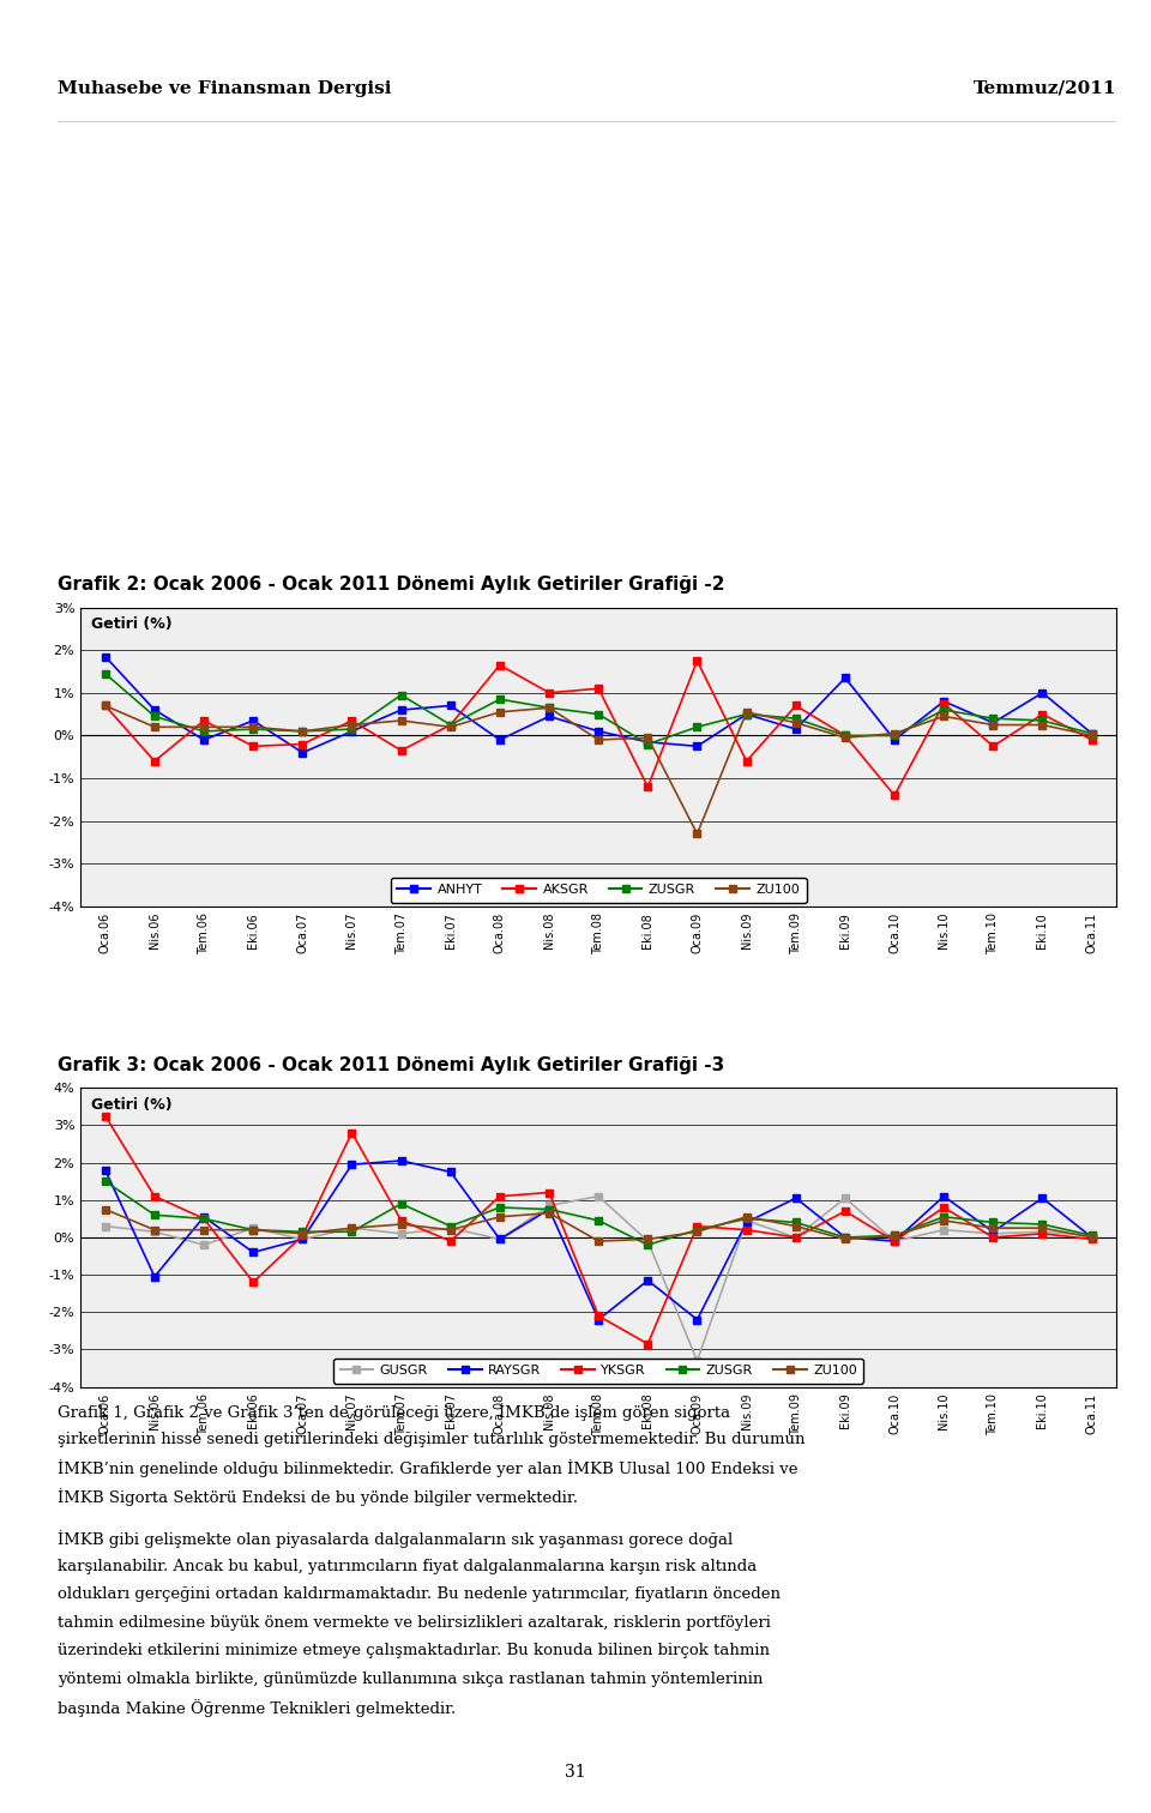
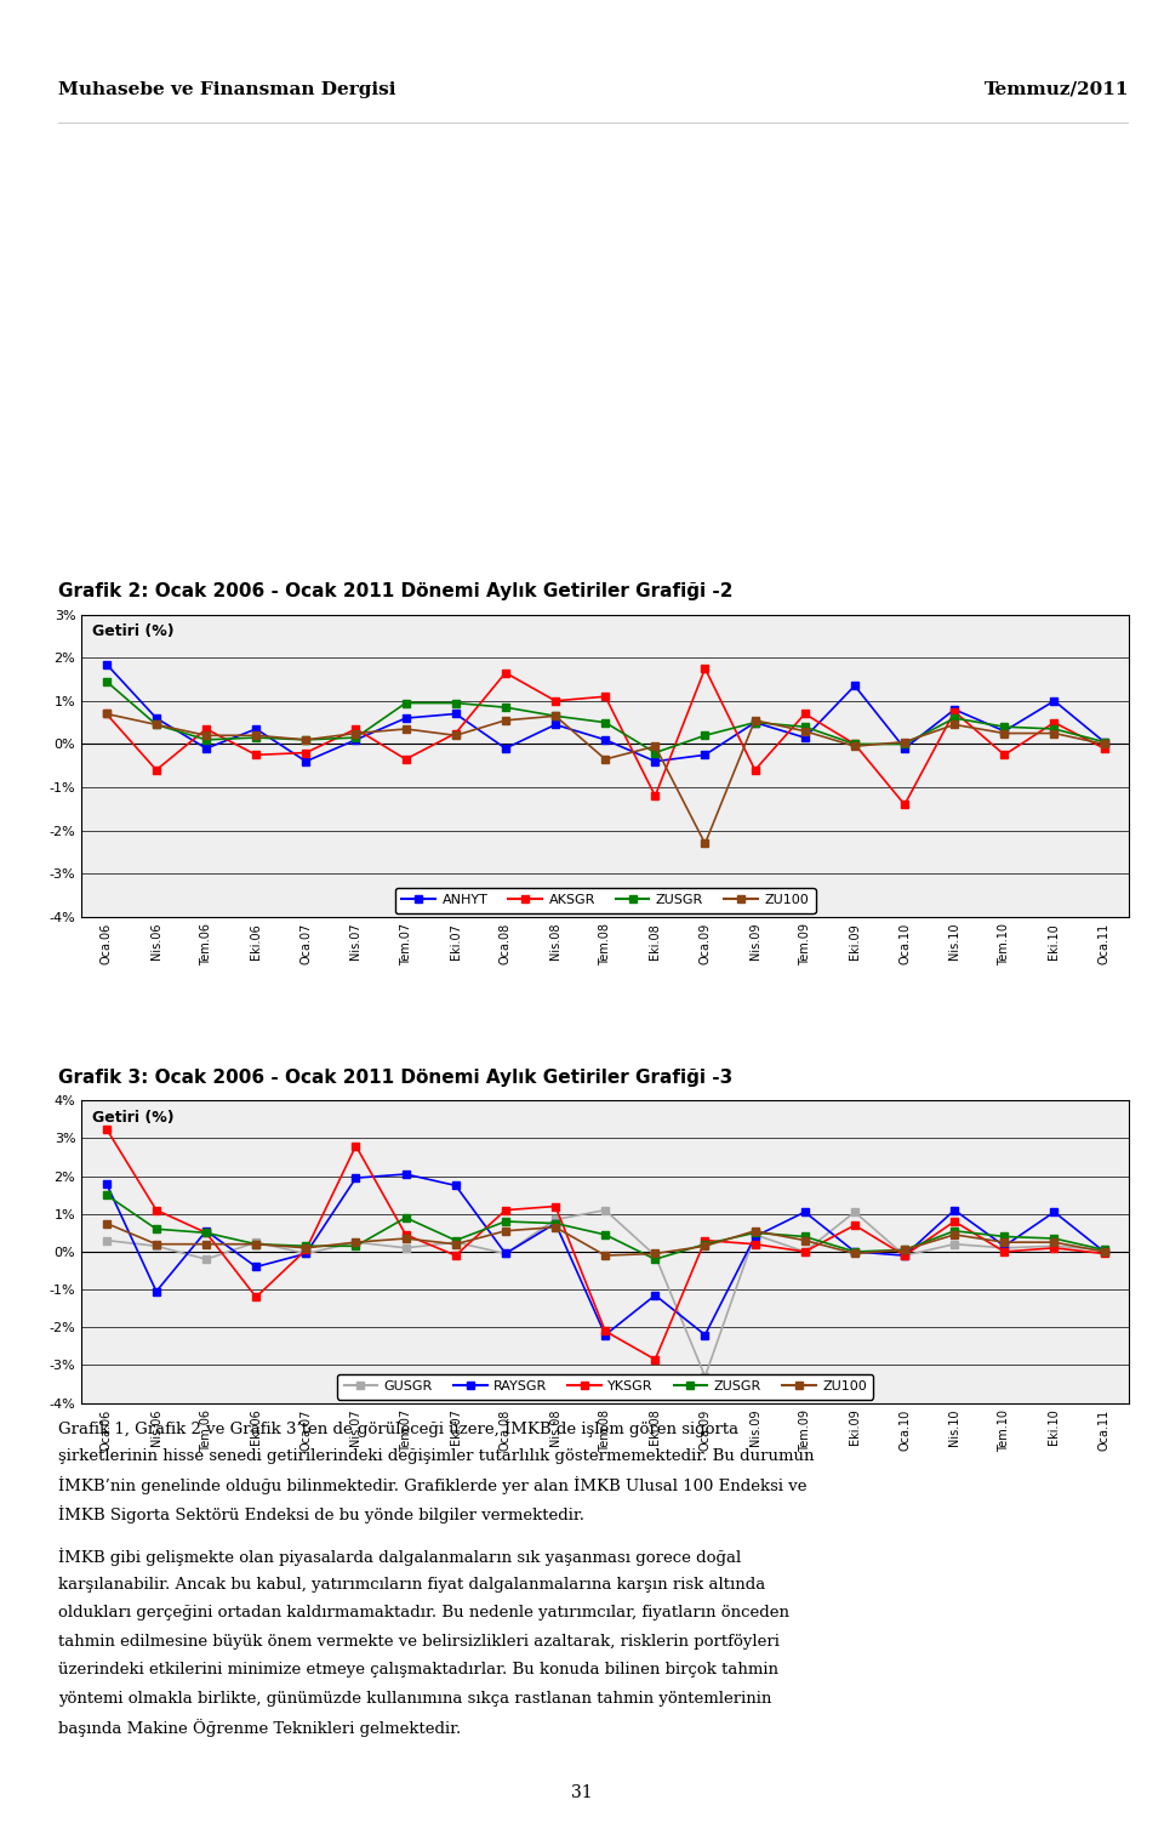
ZU100/Nis.06: 0.20% -> 0.45%
ZUSGR/Eki.07: 0.25% -> 0.95%
ZU100/Tem.08: -0.10% -> -0.35%
ANHYT/Eki.08: -0.15% -> -0.40%
